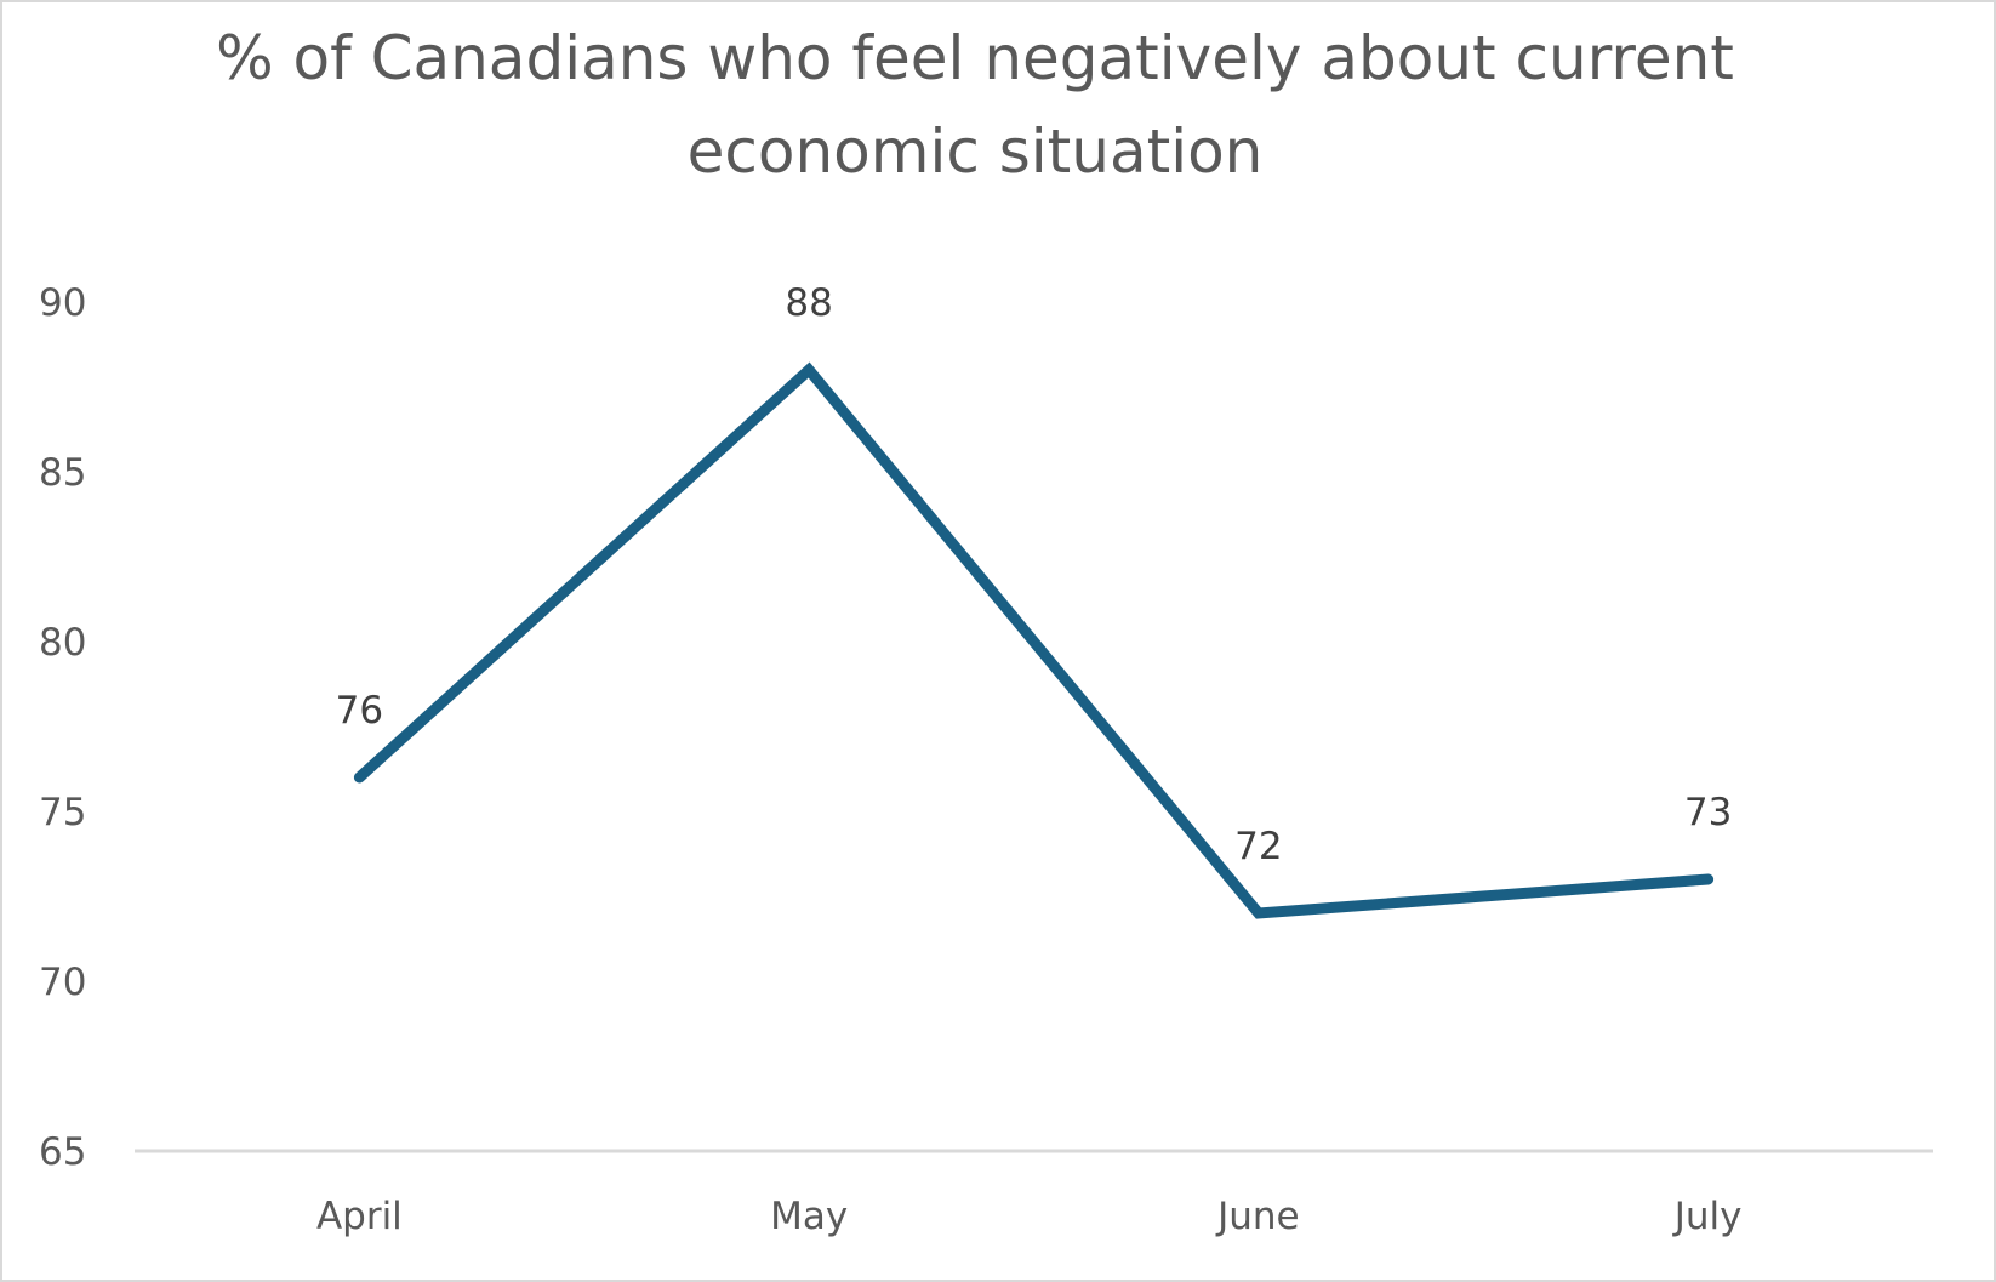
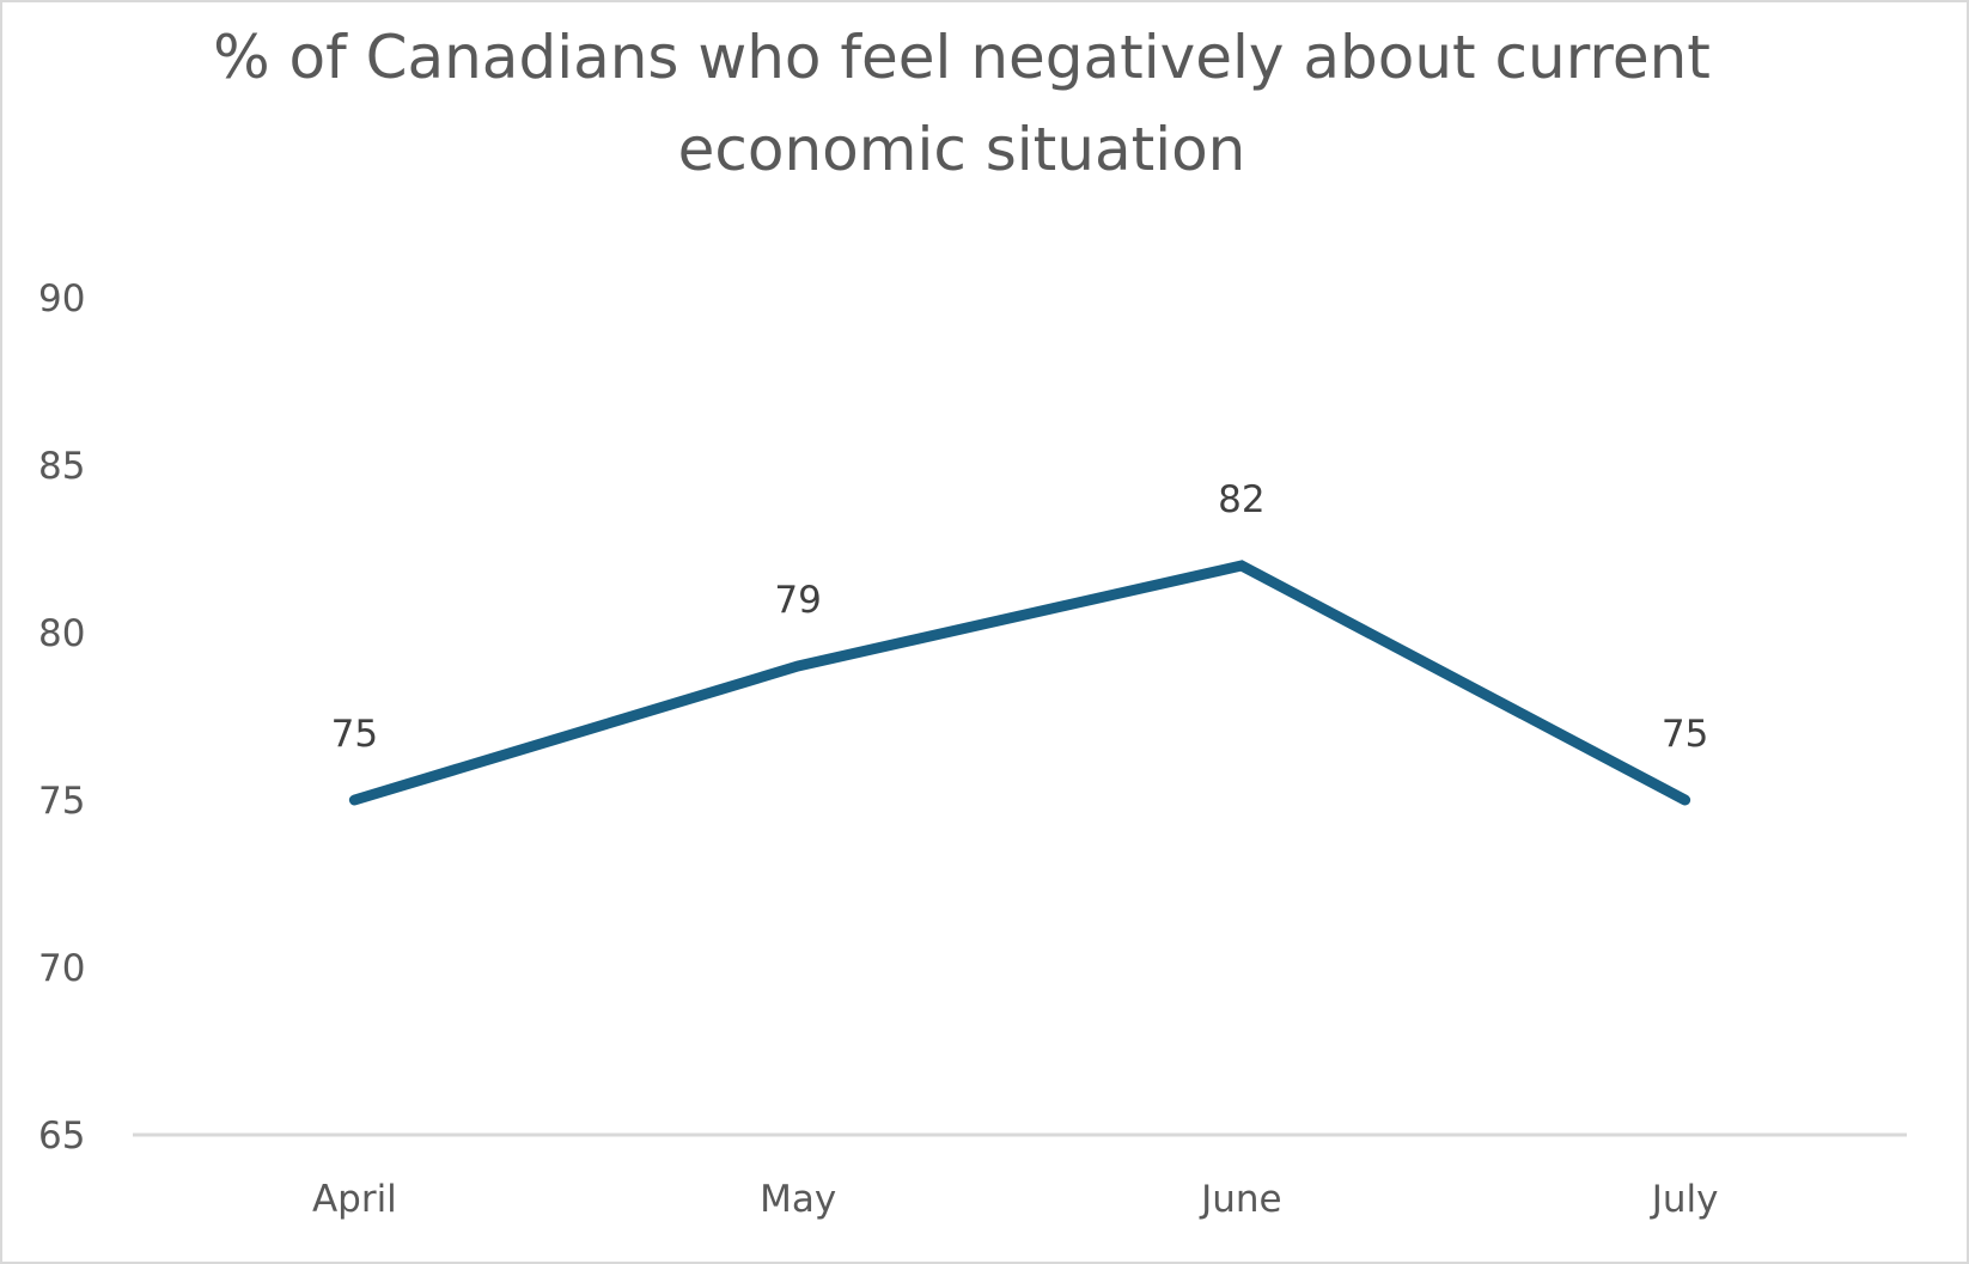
April: 76 -> 75
May: 88 -> 79
June: 72 -> 82
July: 73 -> 75
